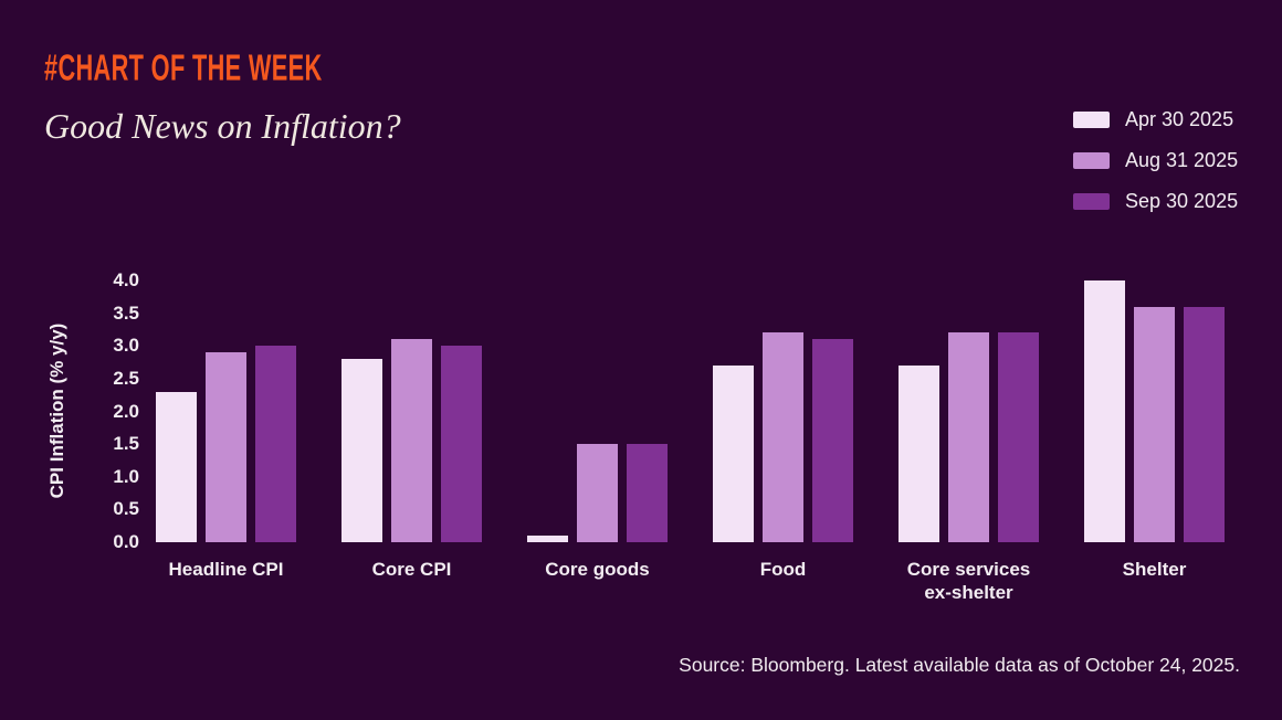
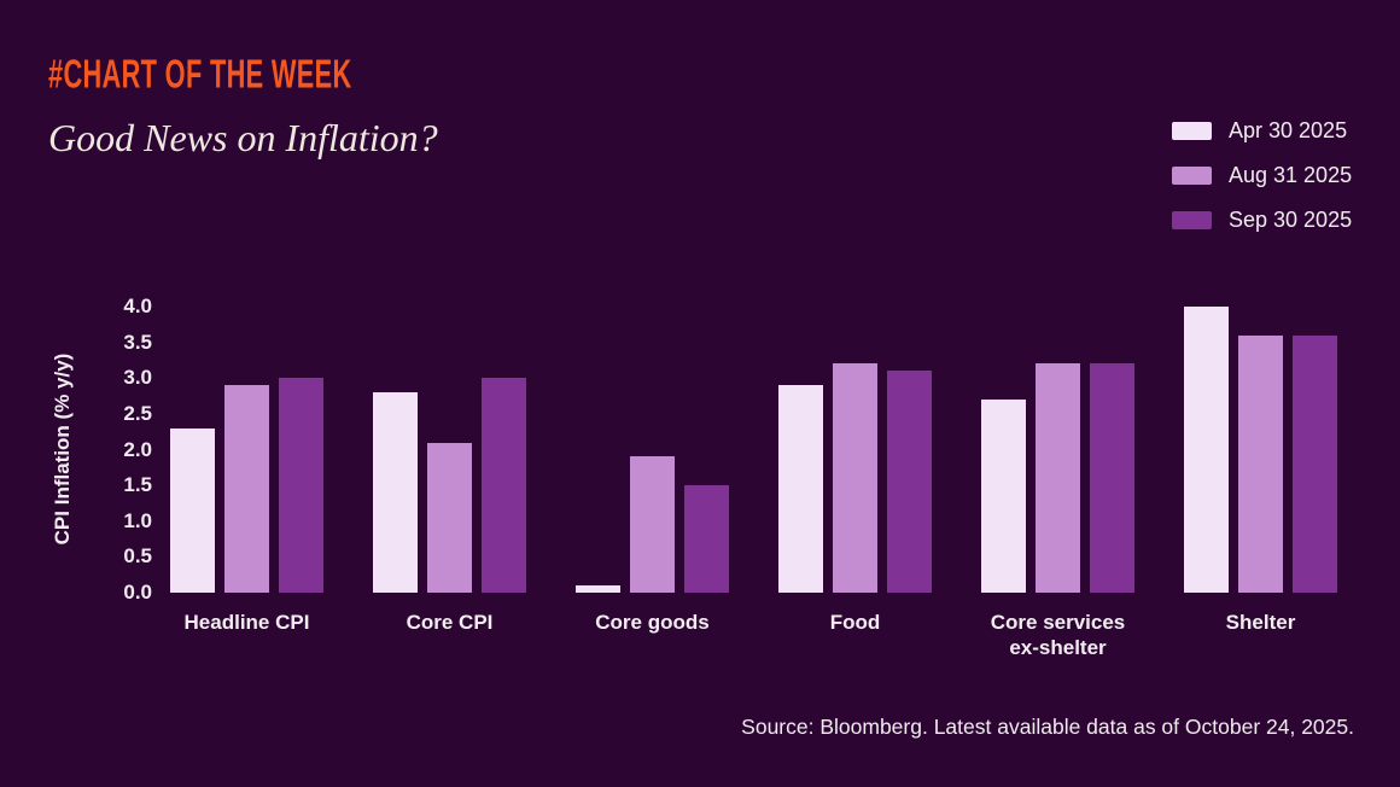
Aug 31 2025/Core CPI: 3.1 -> 2.1
Aug 31 2025/Core goods: 1.5 -> 1.9
Apr 30 2025/Food: 2.7 -> 2.9
